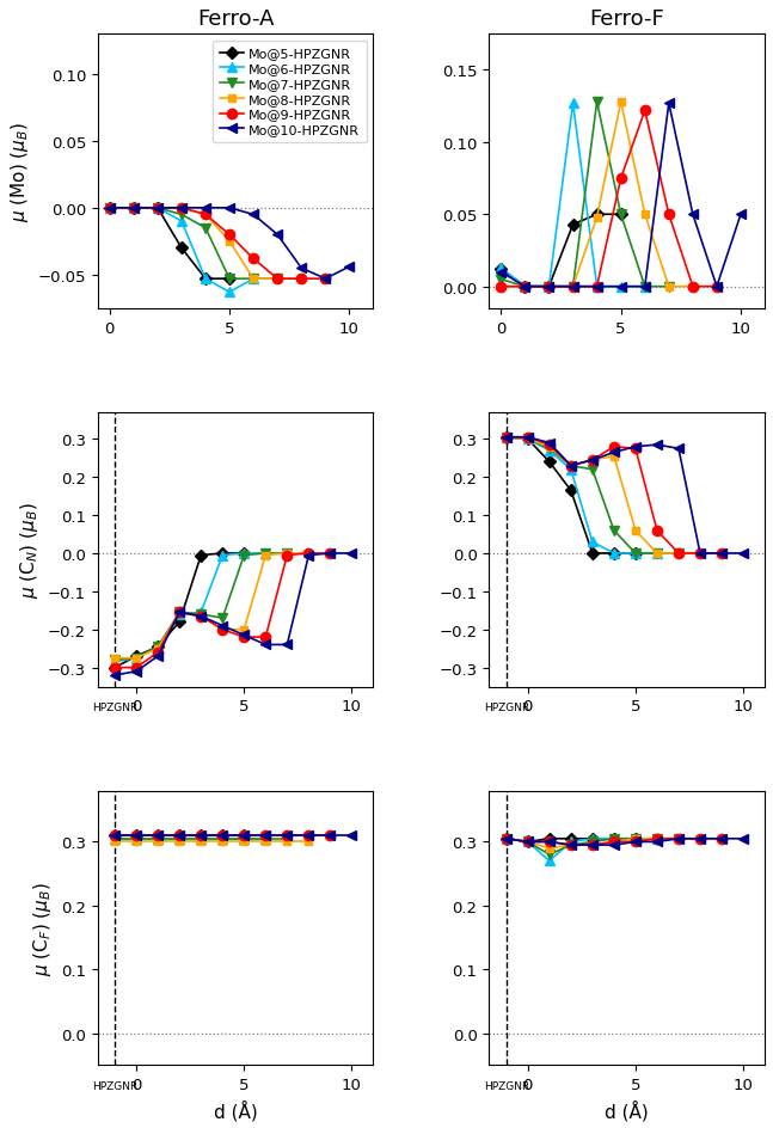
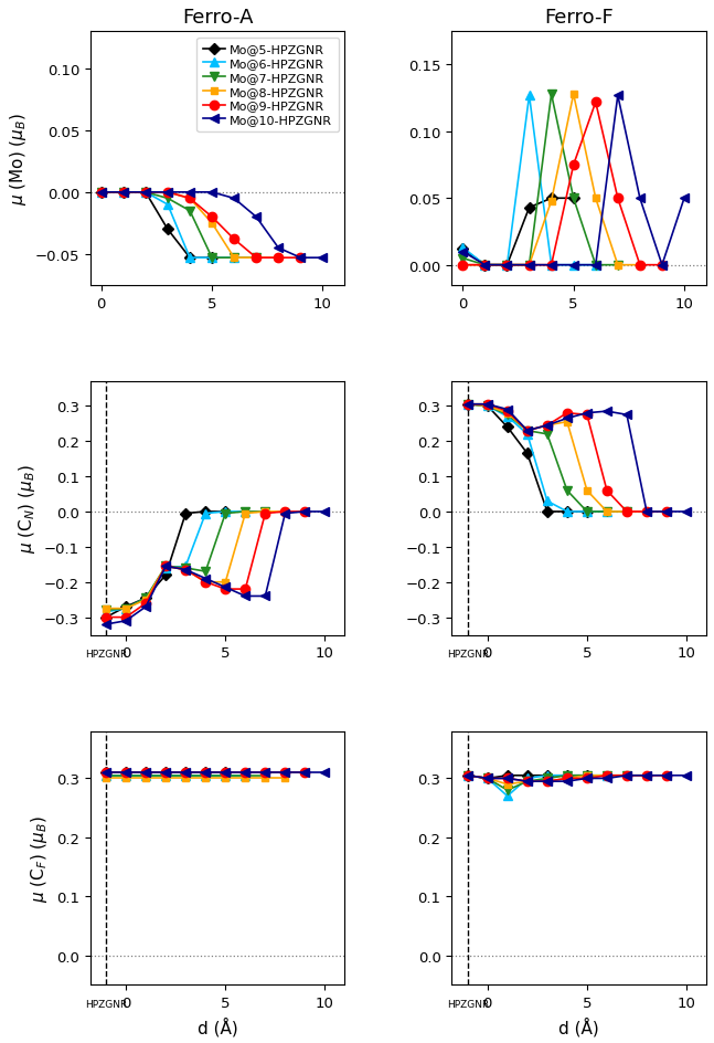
Ferro-A/Mo@6-HPZGNR/5: -0.063 -> -0.053
Ferro-A/Mo@10-HPZGNR/10: -0.044 -> -0.053
